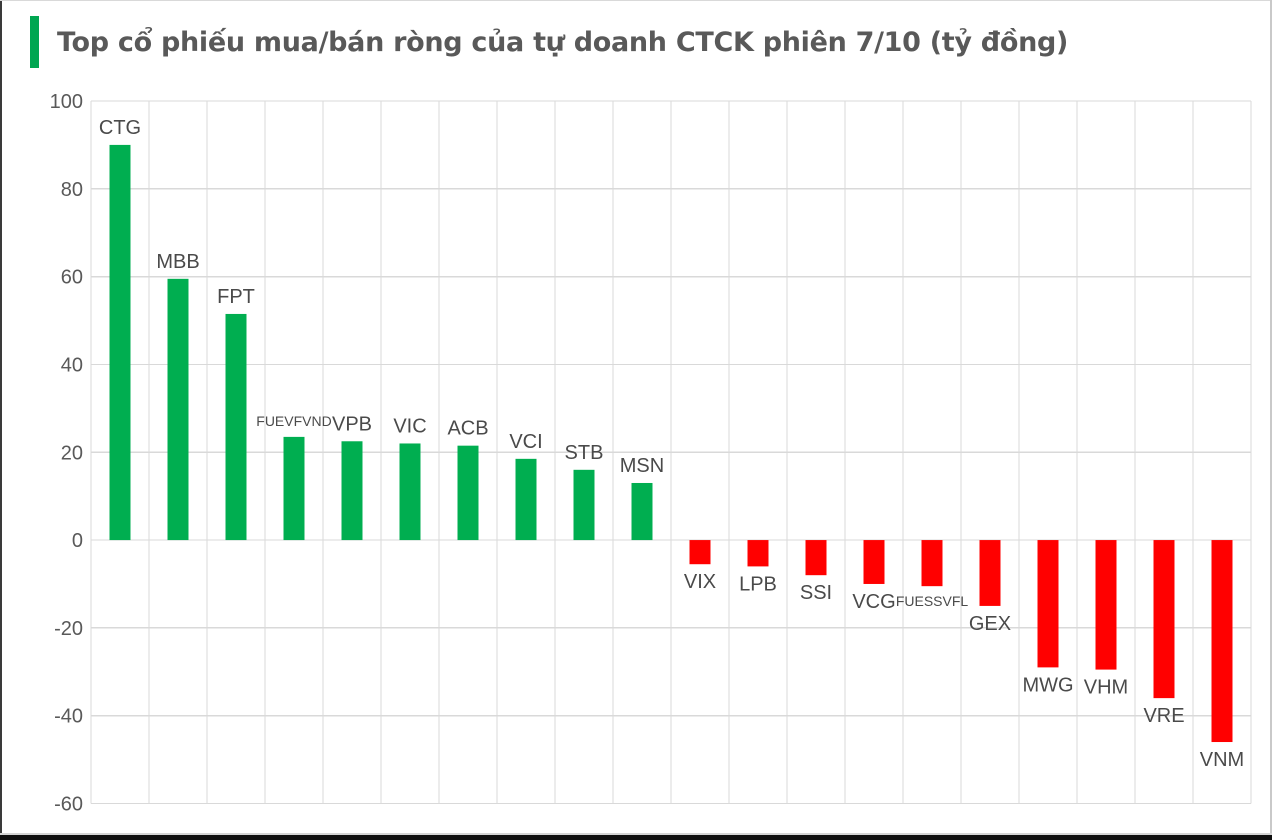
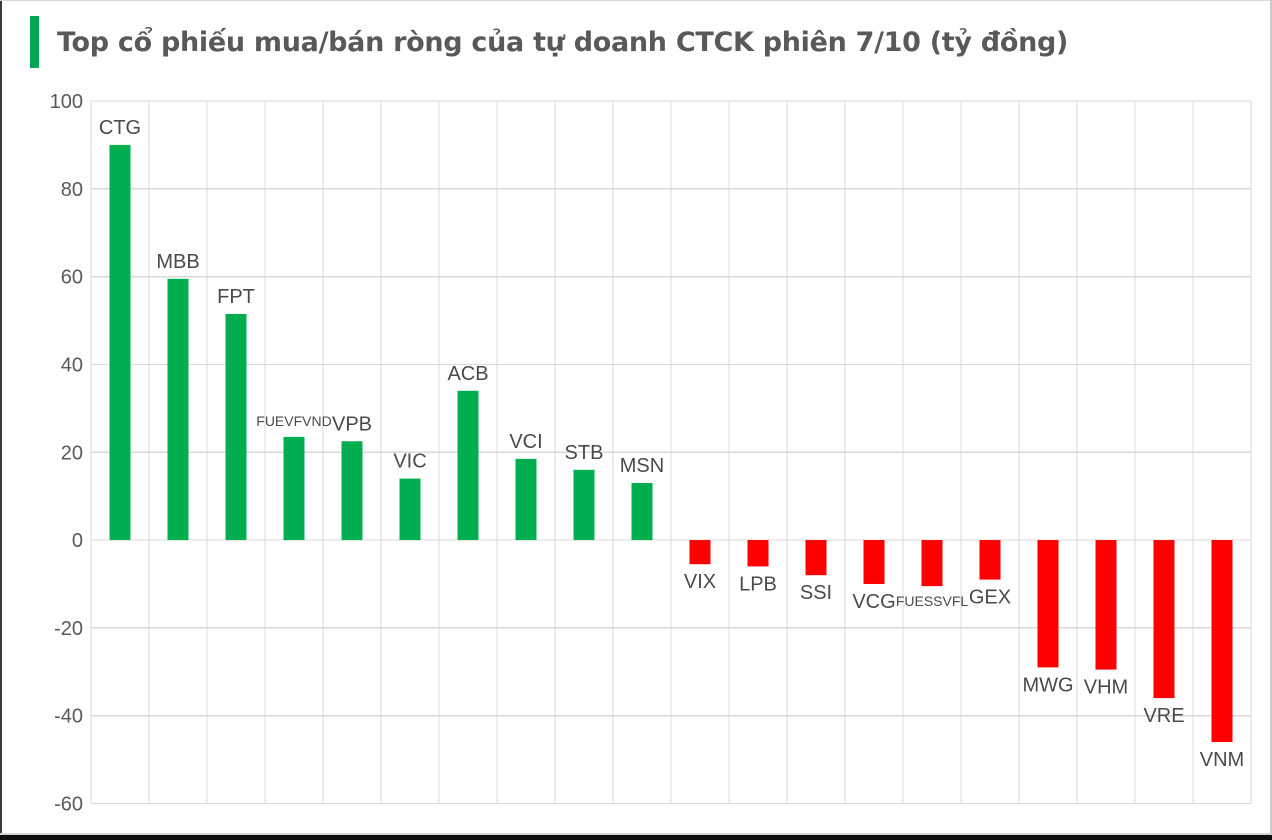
VIC: 22 -> 14
ACB: 22 -> 34
GEX: -15 -> -9
